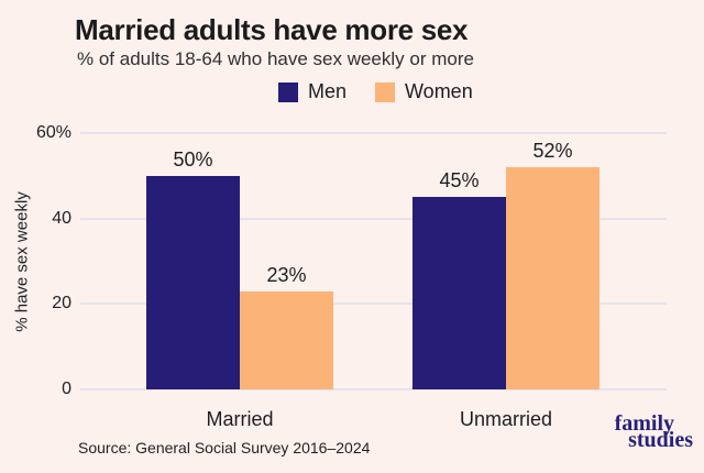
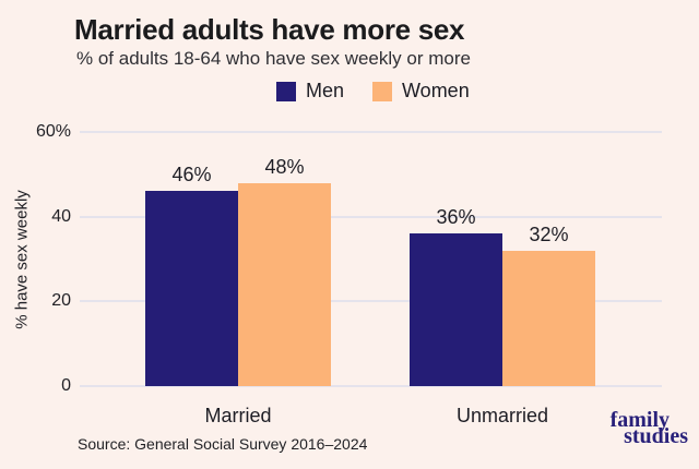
Men/Married: 50% -> 46%
Women/Married: 23% -> 48%
Men/Unmarried: 45% -> 36%
Women/Unmarried: 52% -> 32%
